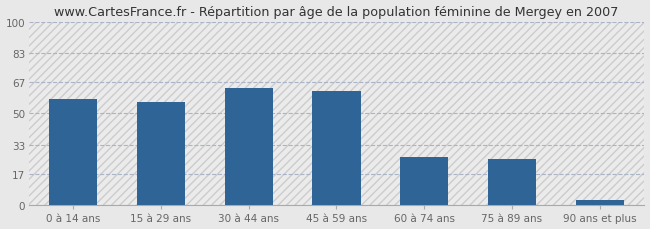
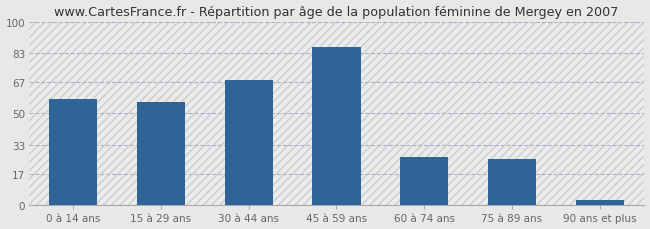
30 à 44 ans: 64 -> 68
45 à 59 ans: 62 -> 86
